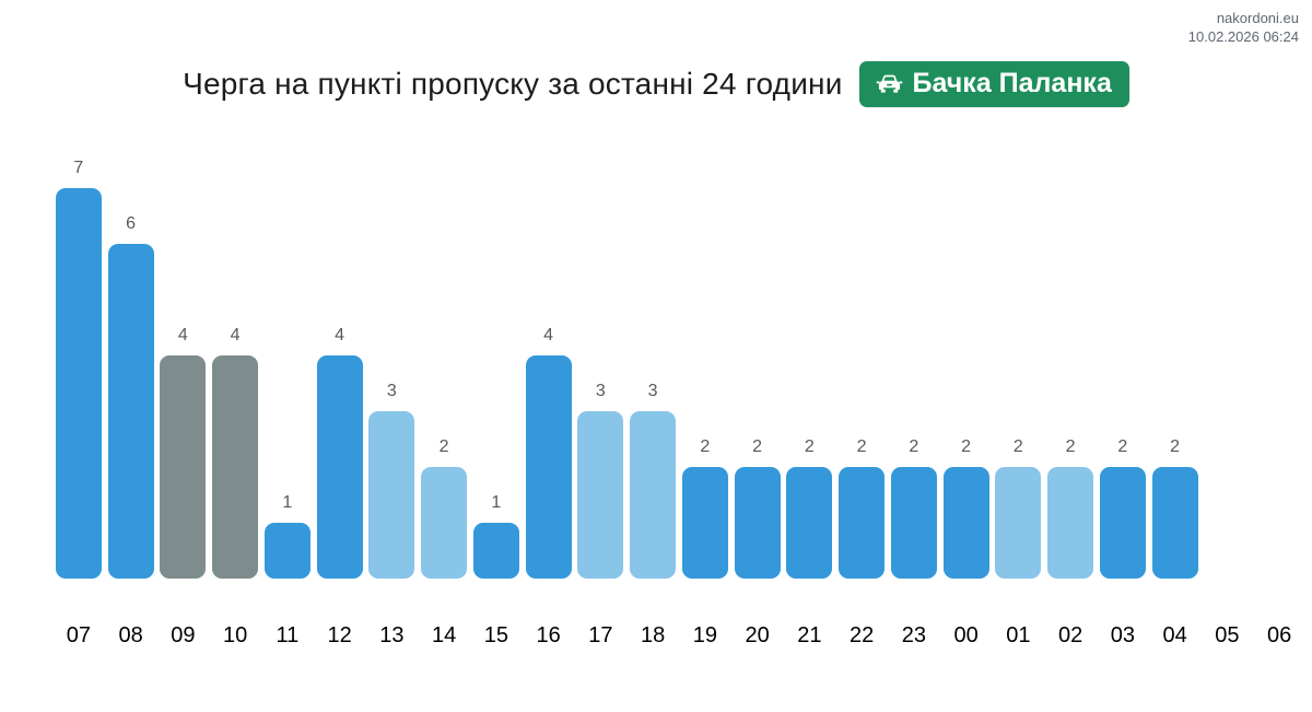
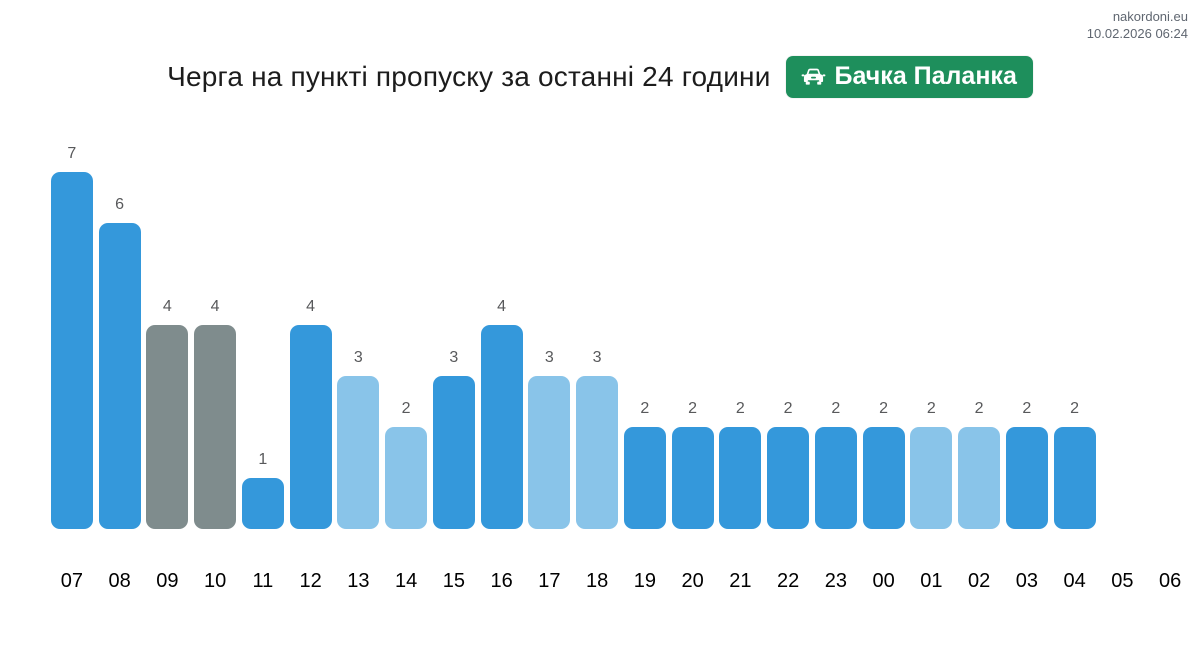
15: 1 -> 3
